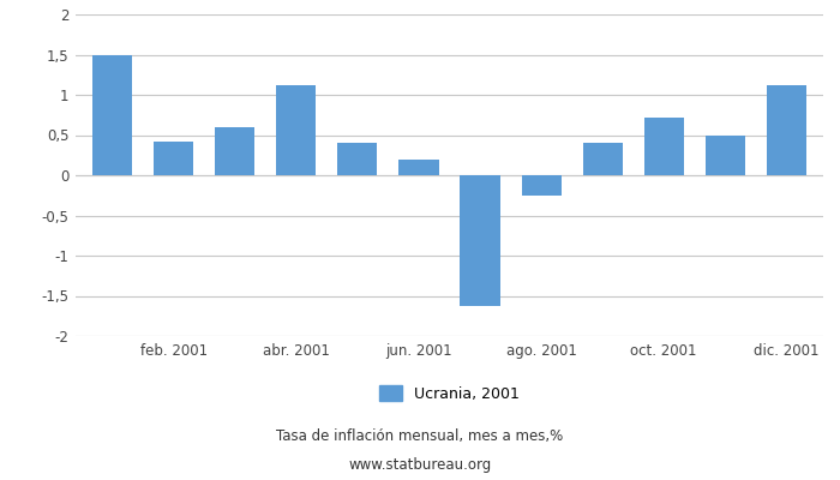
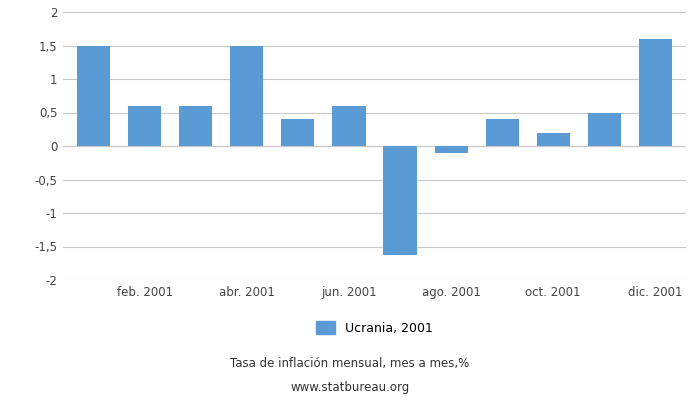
feb. 2001: 0,42 -> 0,60
abr. 2001: 1,12 -> 1,50
jun. 2001: 0,20 -> 0,60
ago. 2001: -0,26 -> -0,10
oct. 2001: 0,72 -> 0,20
dic. 2001: 1,12 -> 1,60
